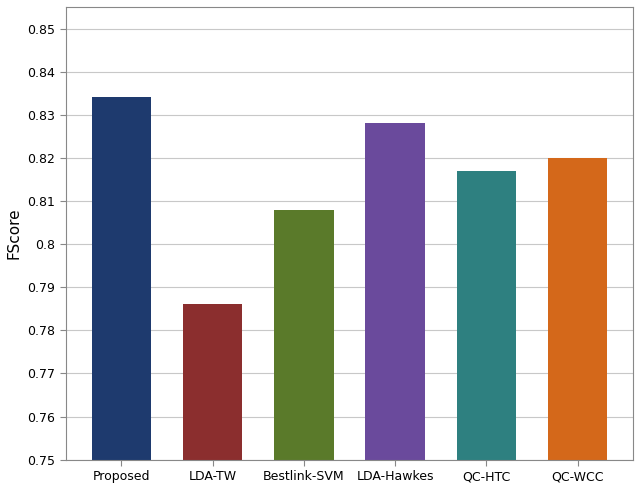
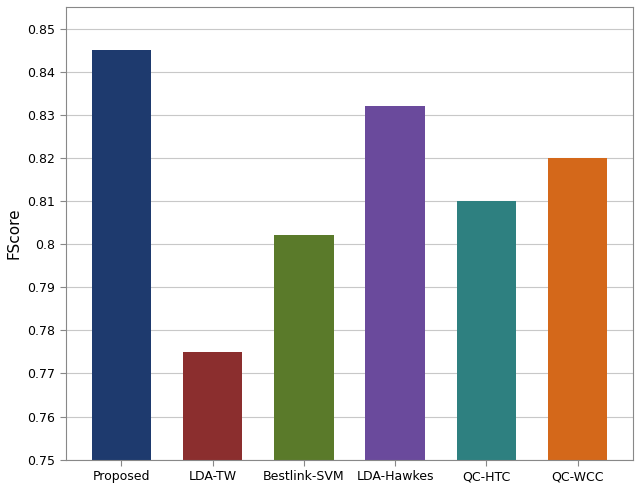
Proposed: 0.834 -> 0.845
LDA-TW: 0.786 -> 0.775
Bestlink-SVM: 0.808 -> 0.802
LDA-Hawkes: 0.828 -> 0.832
QC-HTC: 0.817 -> 0.810
